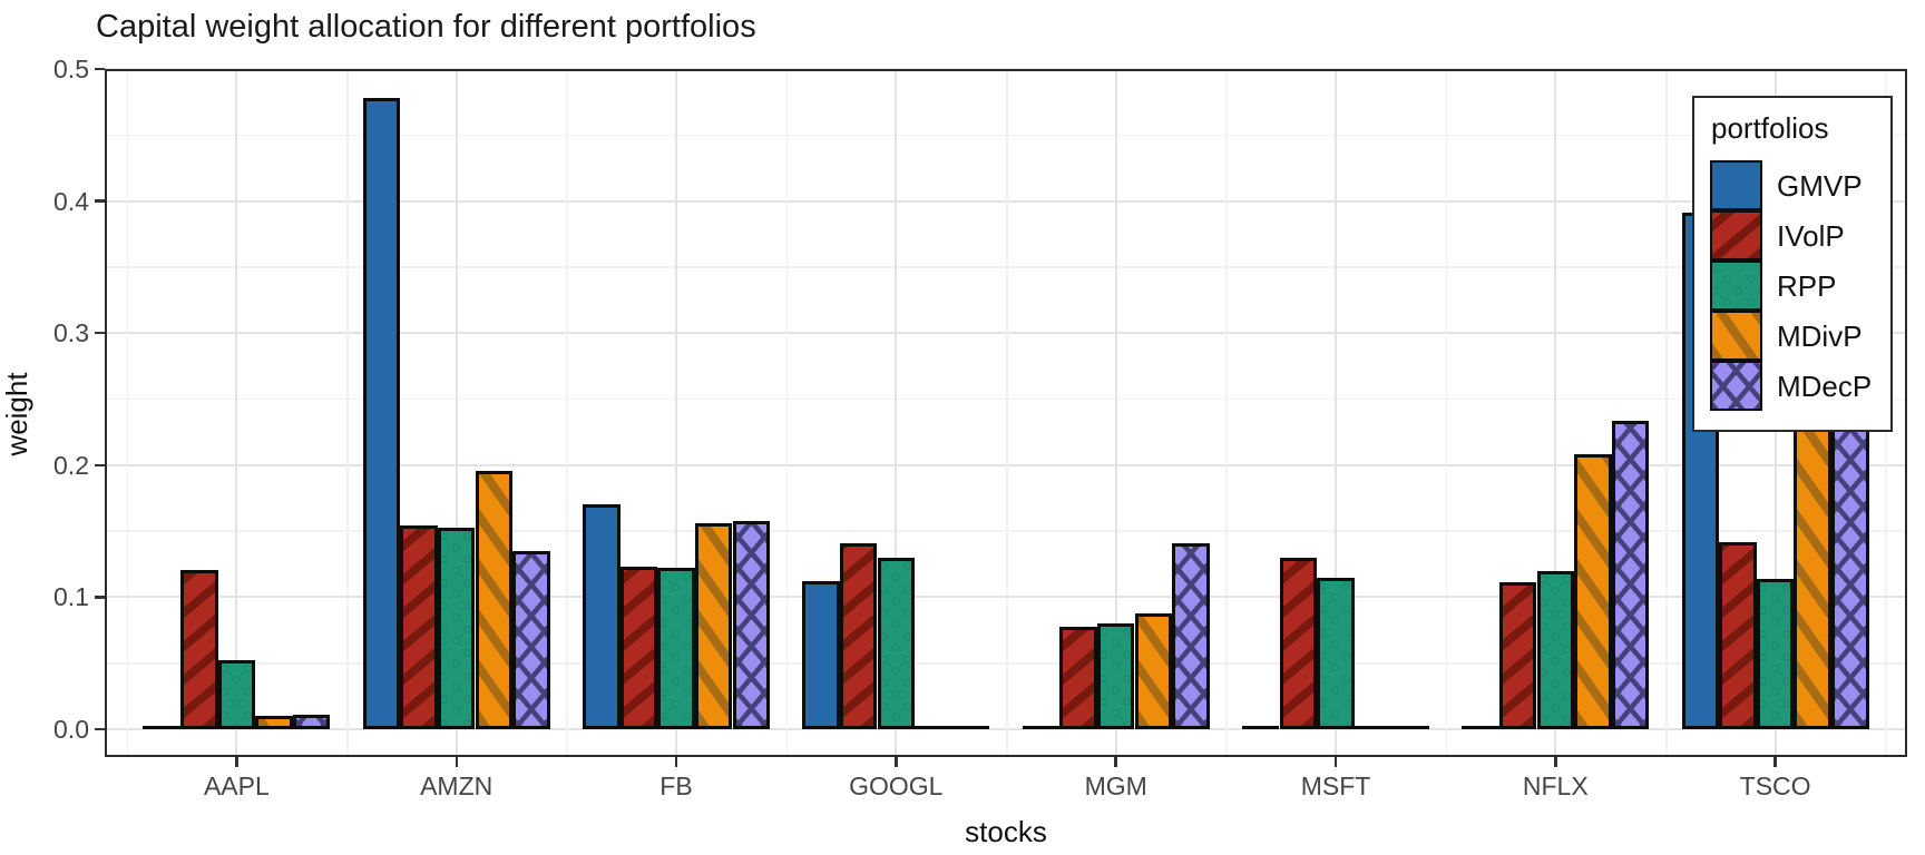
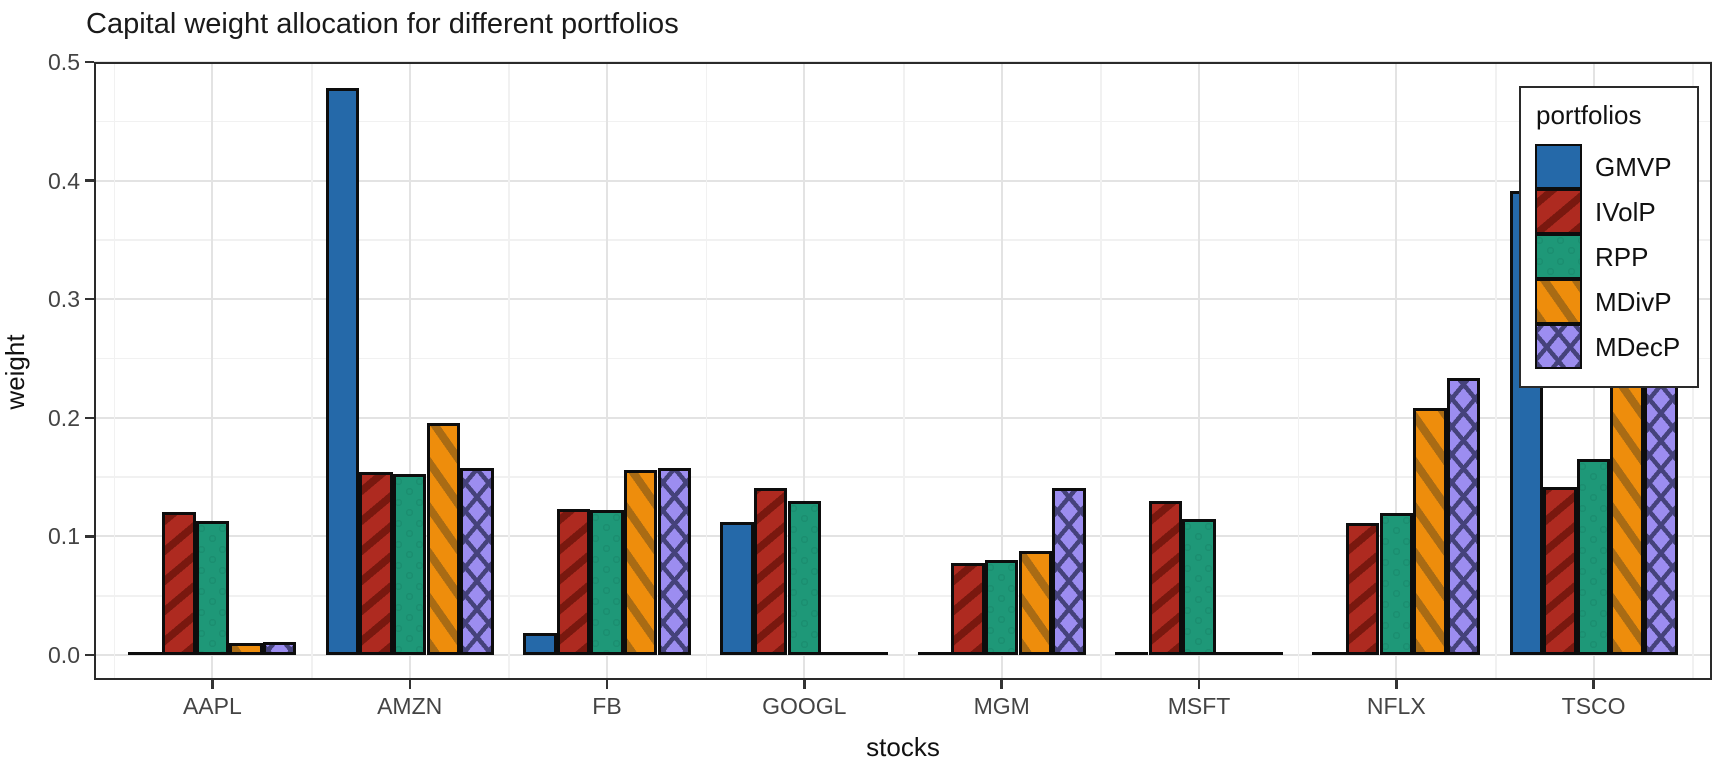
RPP/AAPL: 0.052 -> 0.113
MDecP/AMZN: 0.135 -> 0.158
GMVP/FB: 0.170 -> 0.019
RPP/TSCO: 0.114 -> 0.165
